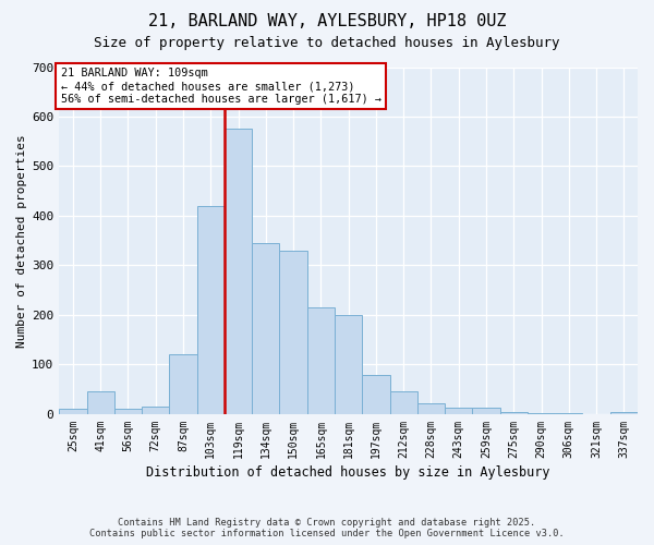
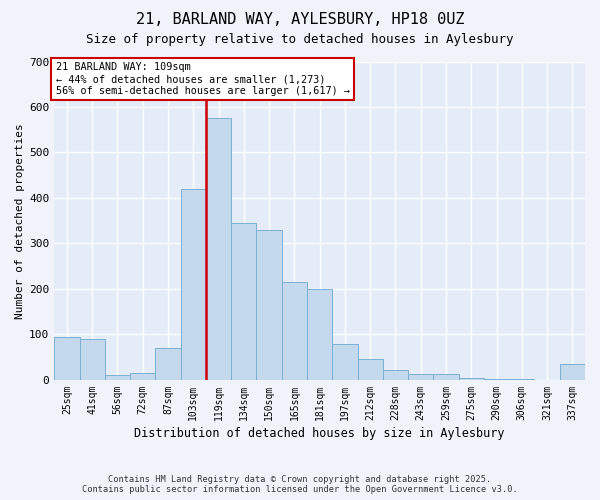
25sqm: 10 -> 95
41sqm: 45 -> 90
87sqm: 120 -> 70
337sqm: 5 -> 35
